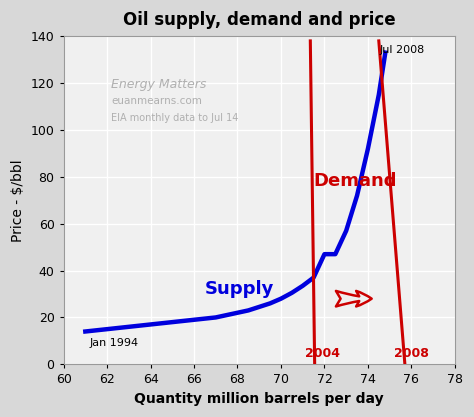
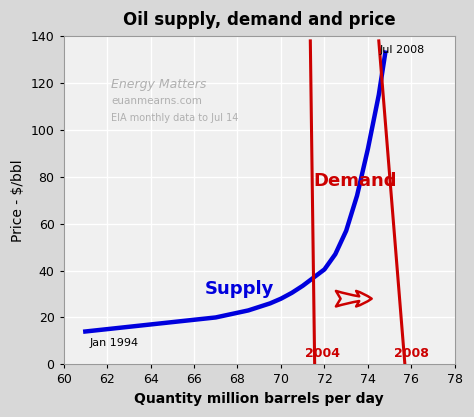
72: 47.0 -> 40.5
